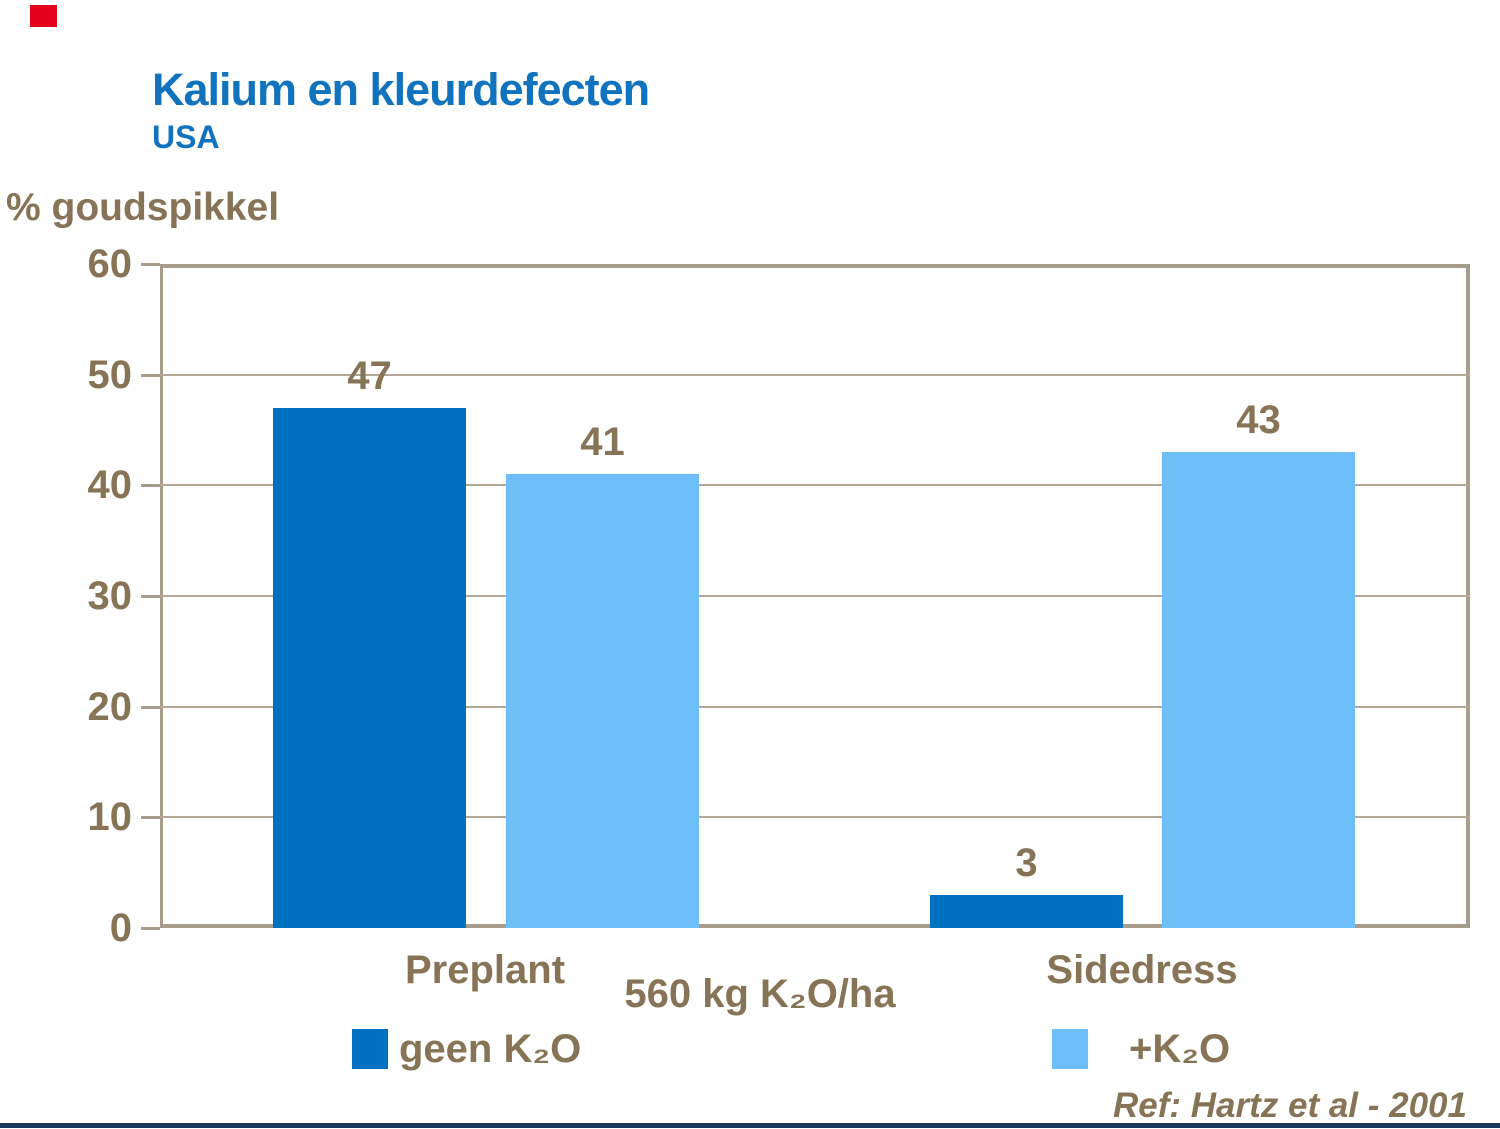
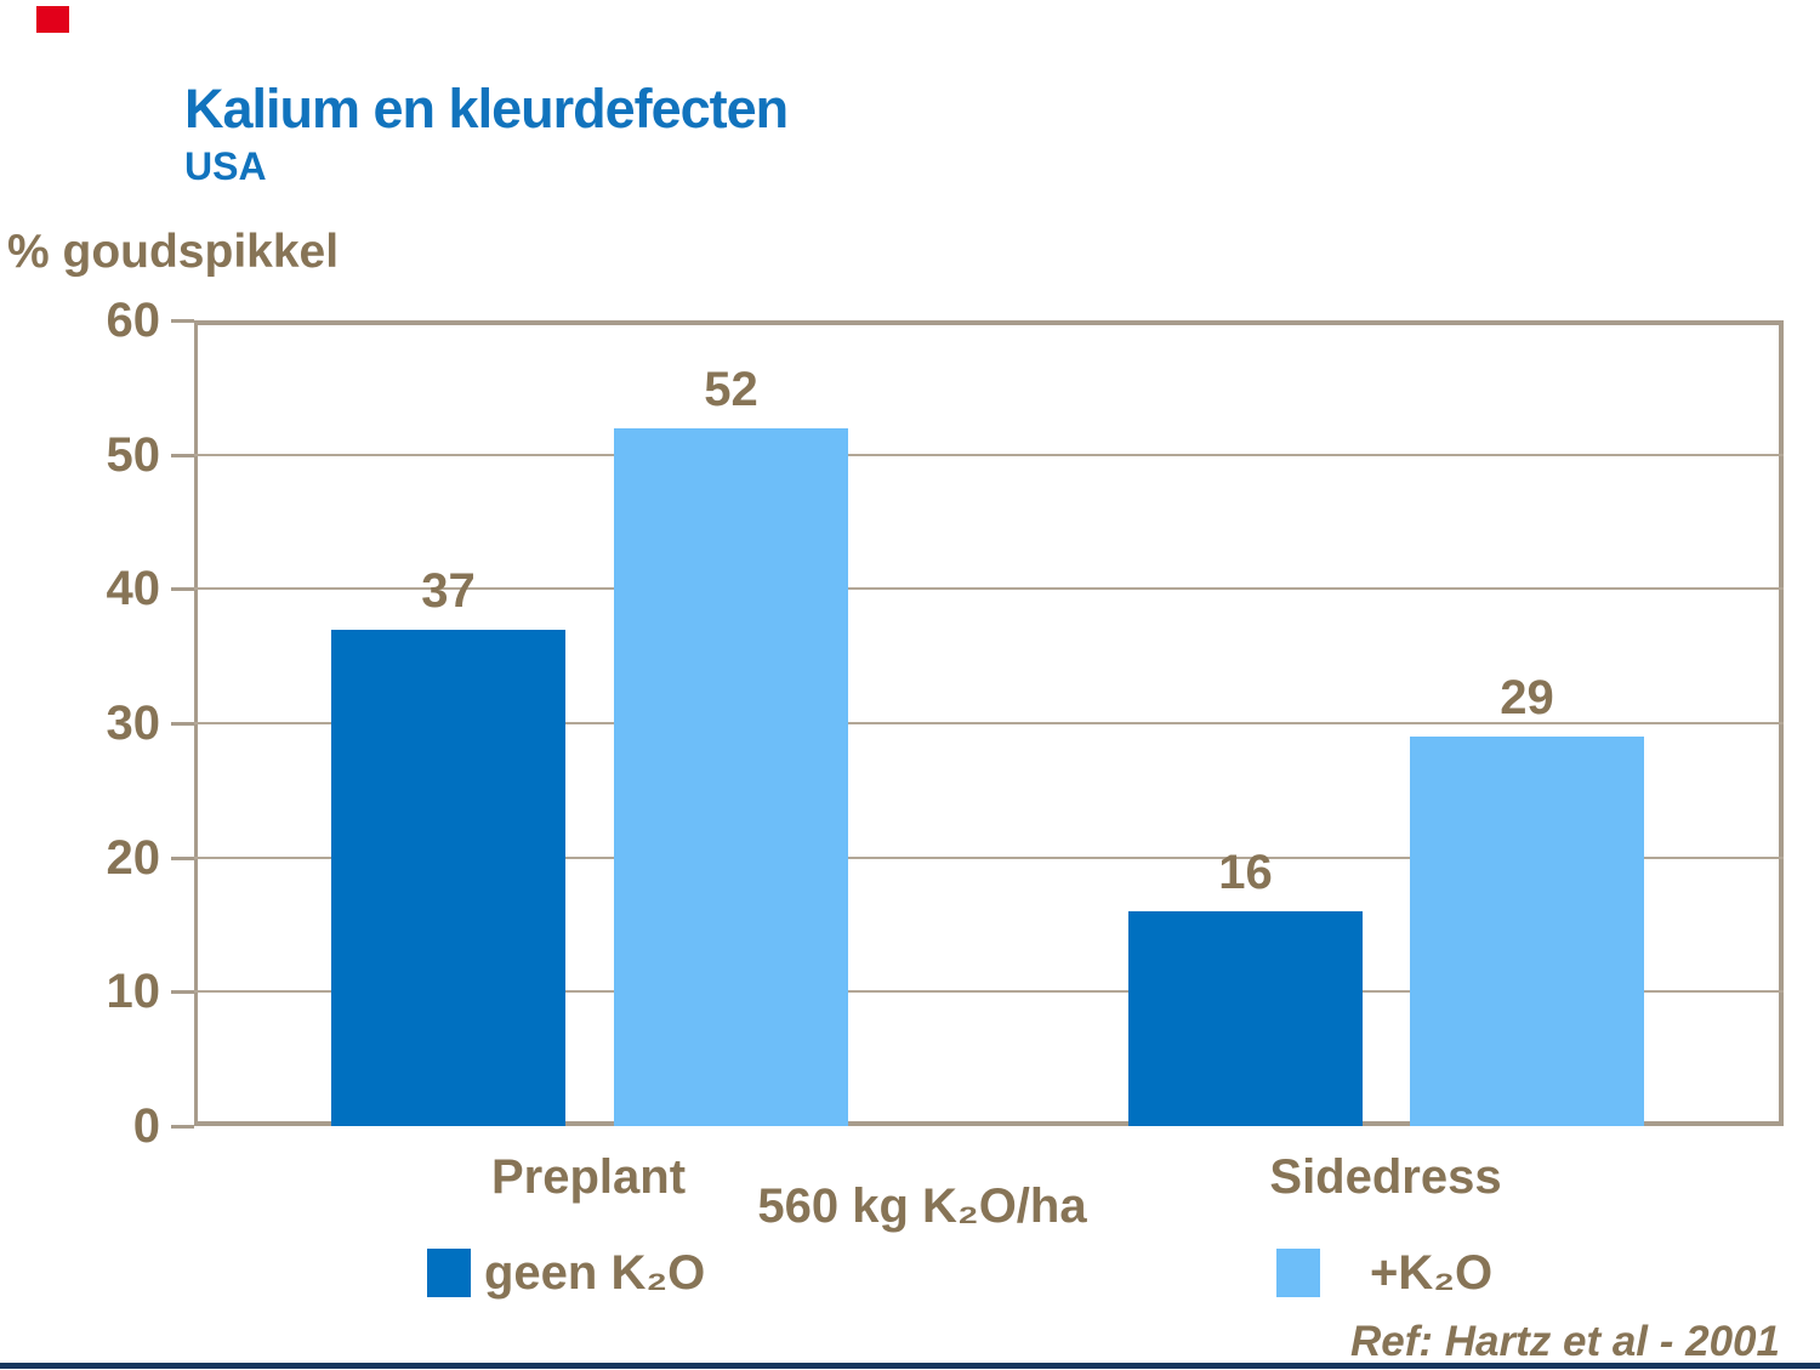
geen K₂O/Preplant: 47 -> 37
+K₂O/Preplant: 41 -> 52
geen K₂O/Sidedress: 3 -> 16
+K₂O/Sidedress: 43 -> 29
